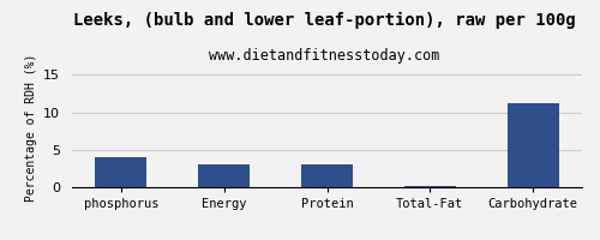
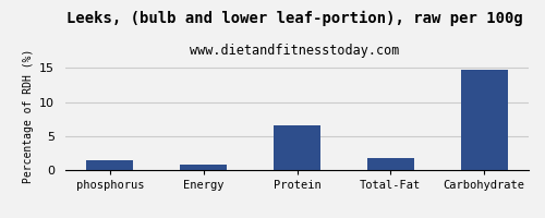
phosphorus: 4.0 -> 1.4
Energy: 3.0 -> 0.8
Protein: 3.0 -> 6.6
Total-Fat: 0.1 -> 1.8
Carbohydrate: 11.2 -> 14.8
